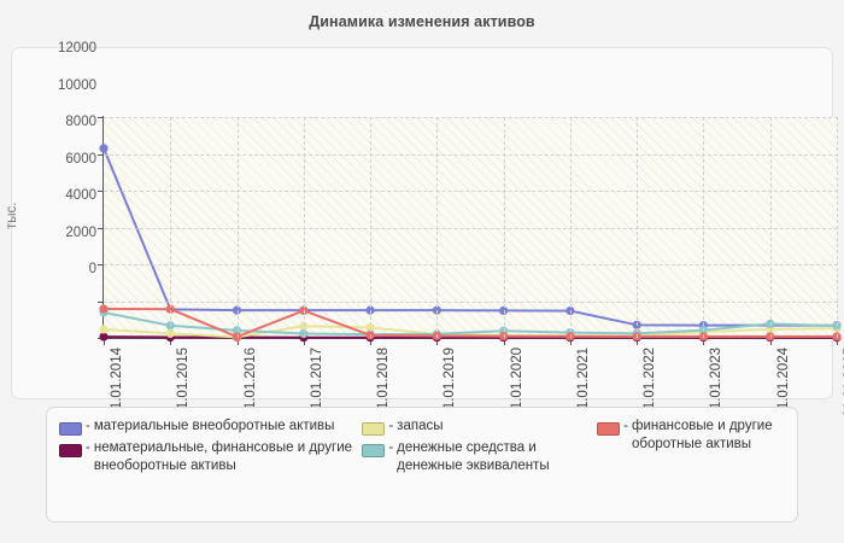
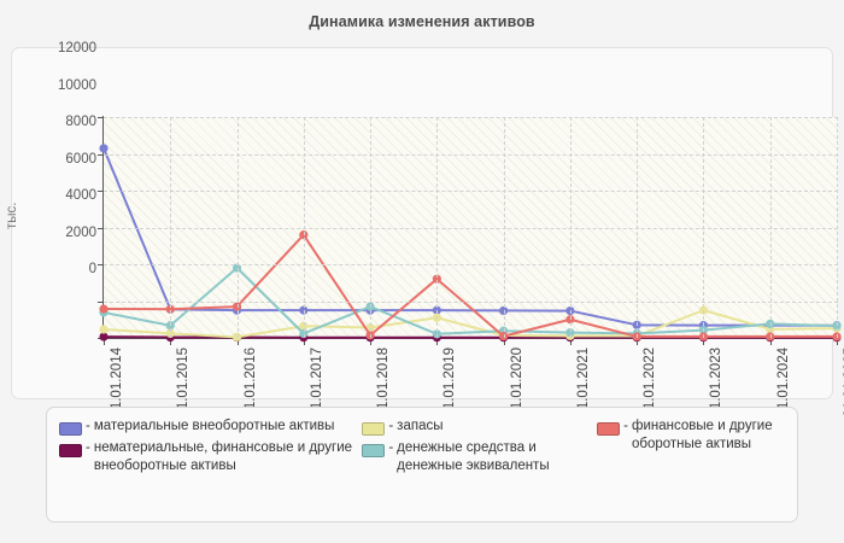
денежные средства и денежные эквиваленты/01.01.2016: 400 -> 3800
финансовые и другие оборотные активы/01.01.2016: 100 -> 1700
финансовые и другие оборотные активы/01.01.2017: 1500 -> 5600
денежные средства и денежные эквиваленты/01.01.2018: 200 -> 1700
запасы/01.01.2019: 200 -> 1100
финансовые и другие оборотные активы/01.01.2019: 100 -> 3200
финансовые и другие оборотные активы/01.01.2021: 100 -> 1000
запасы/01.01.2023: 300 -> 1500
